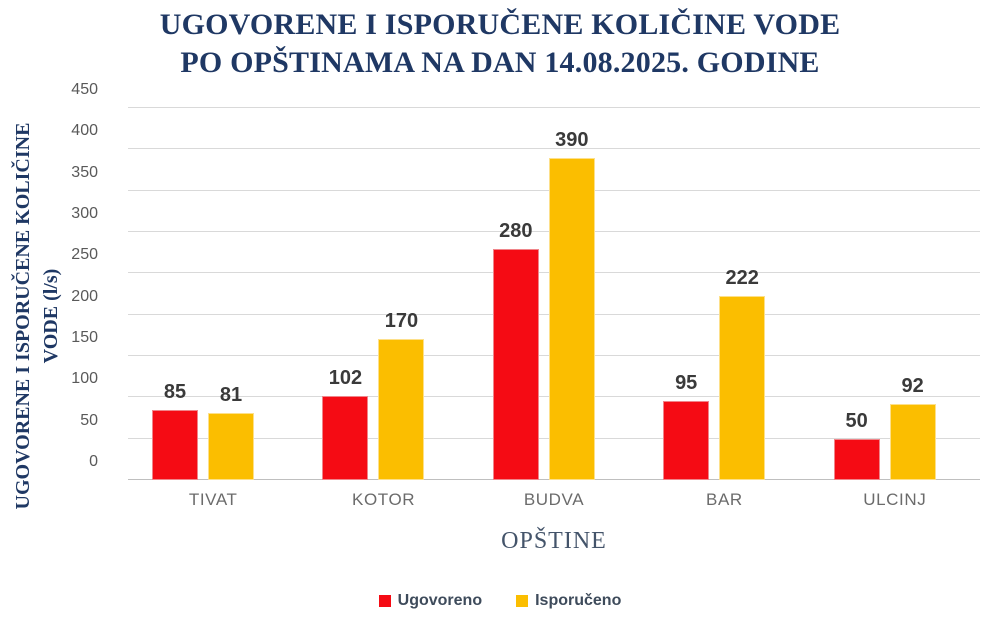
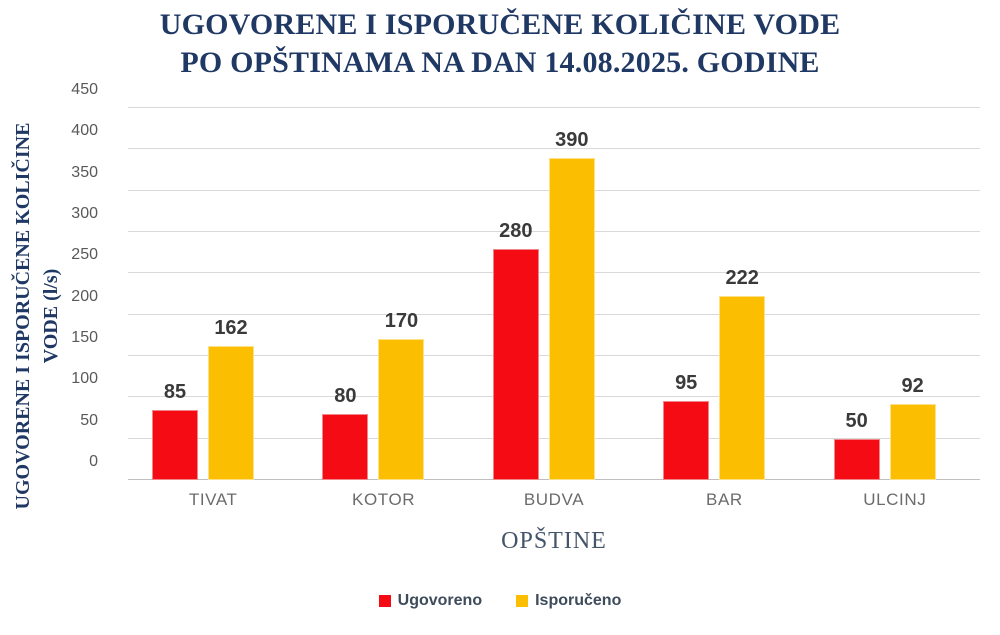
Isporučeno/TIVAT: 81 -> 162
Ugovoreno/KOTOR: 102 -> 80
